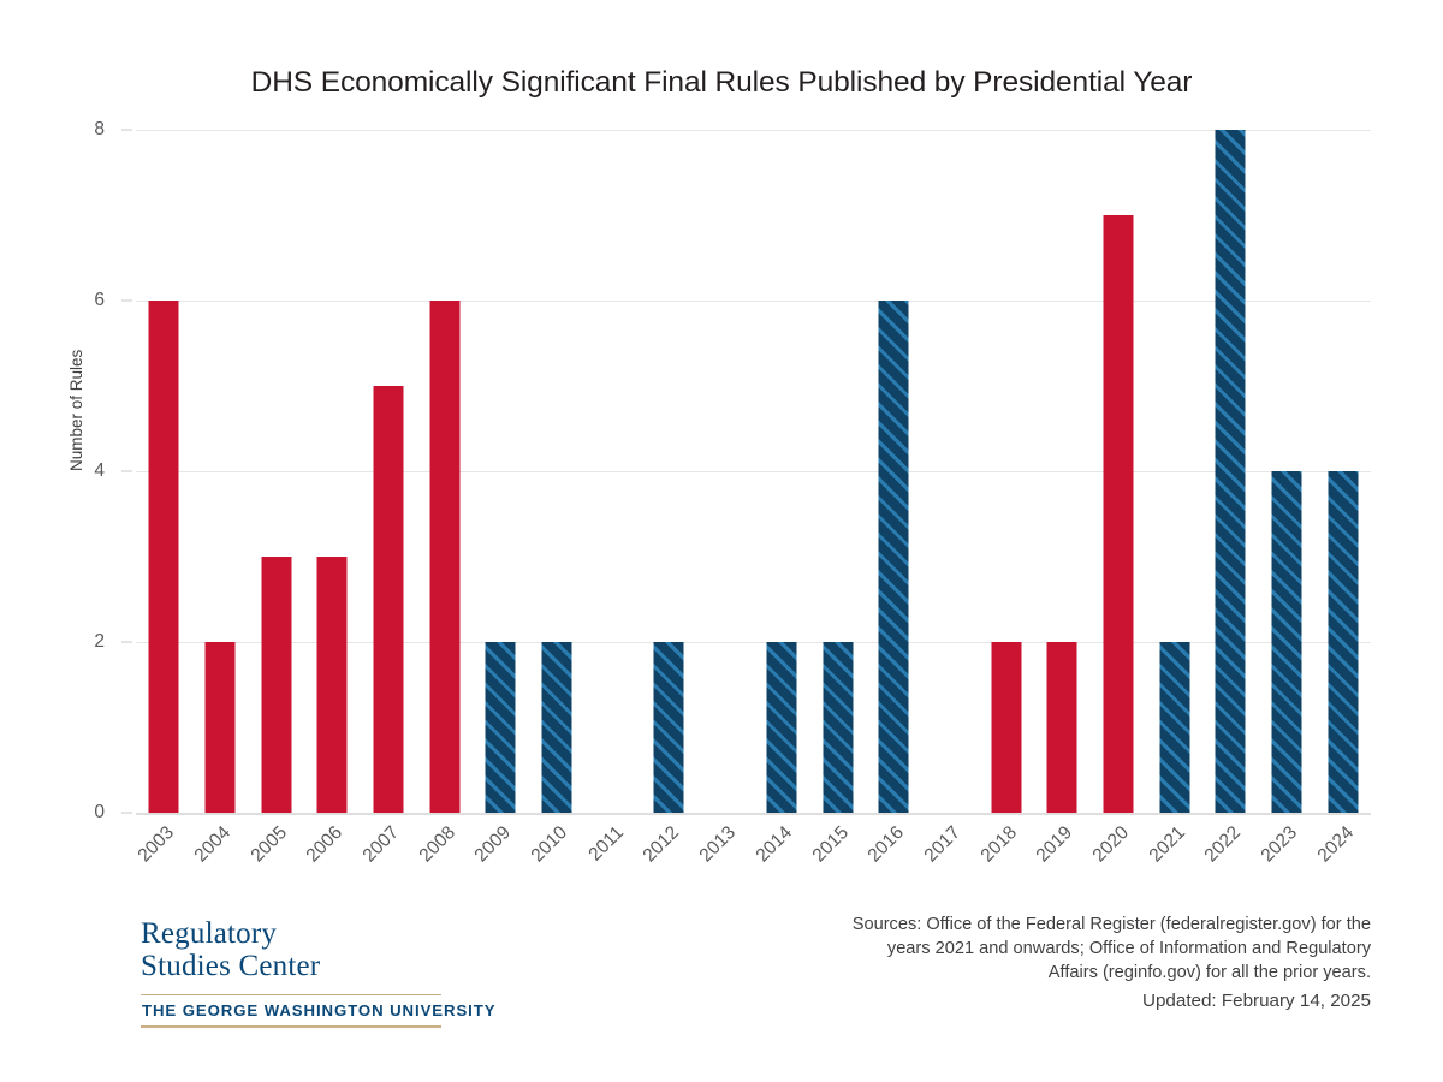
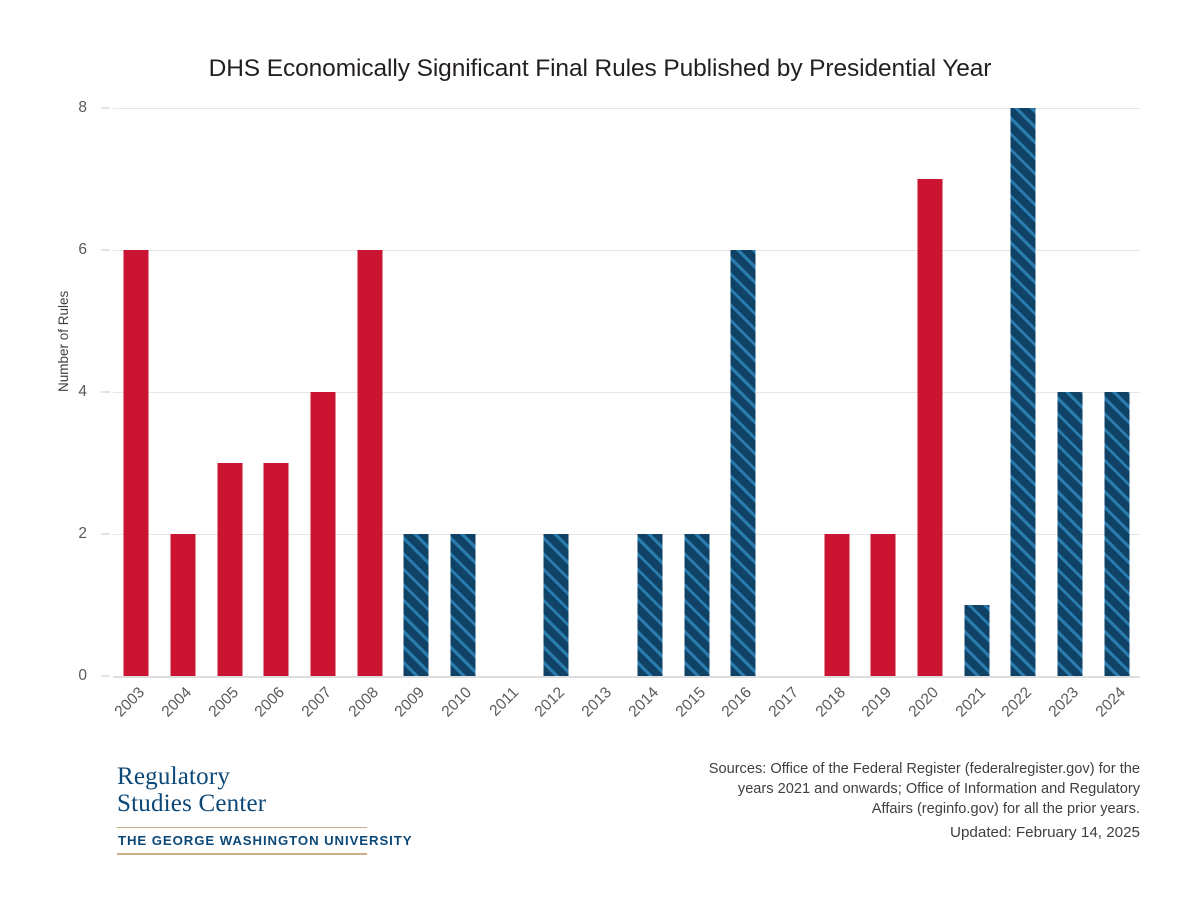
2007: 5 -> 4
2021: 2 -> 1
